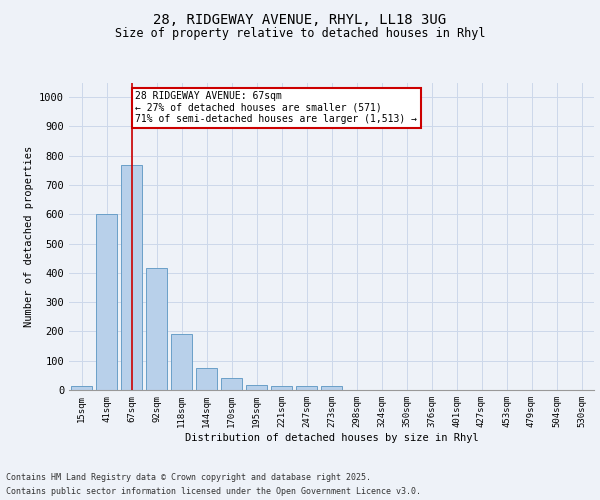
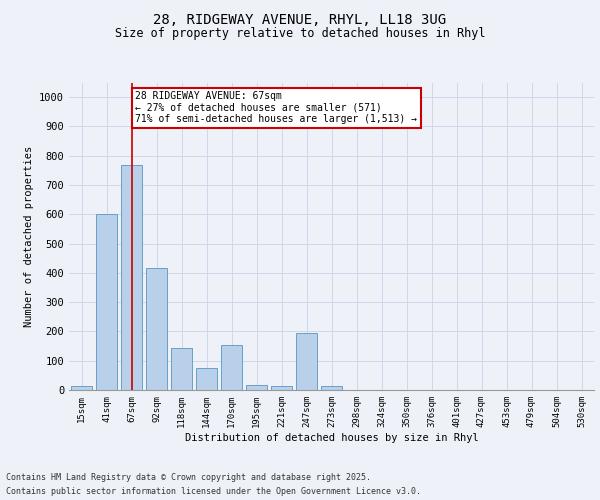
118sqm: 190 -> 145
170sqm: 40 -> 155
247sqm: 12 -> 195
